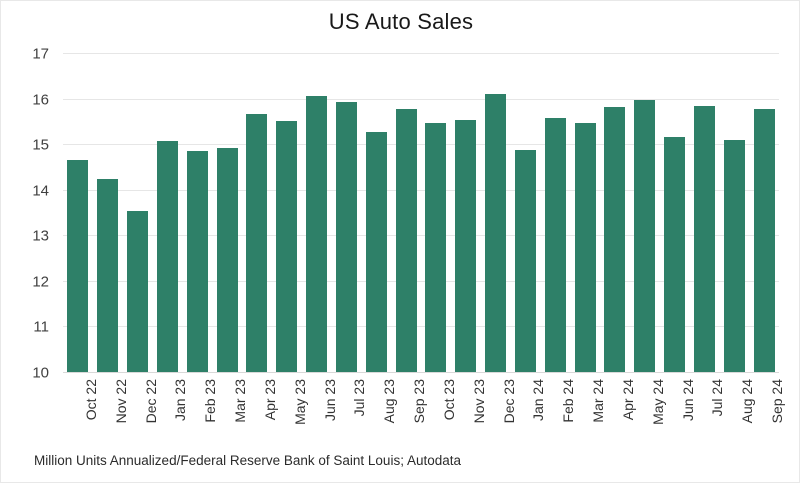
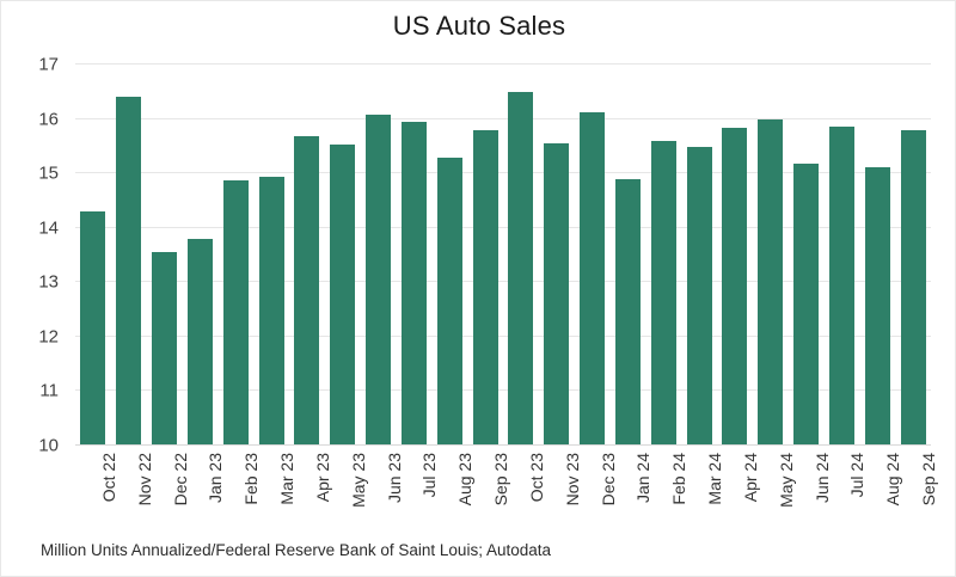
Oct 22: 14.7 -> 14.3
Nov 22: 14.3 -> 16.4
Jan 23: 15.1 -> 13.8
Oct 23: 15.5 -> 16.5
